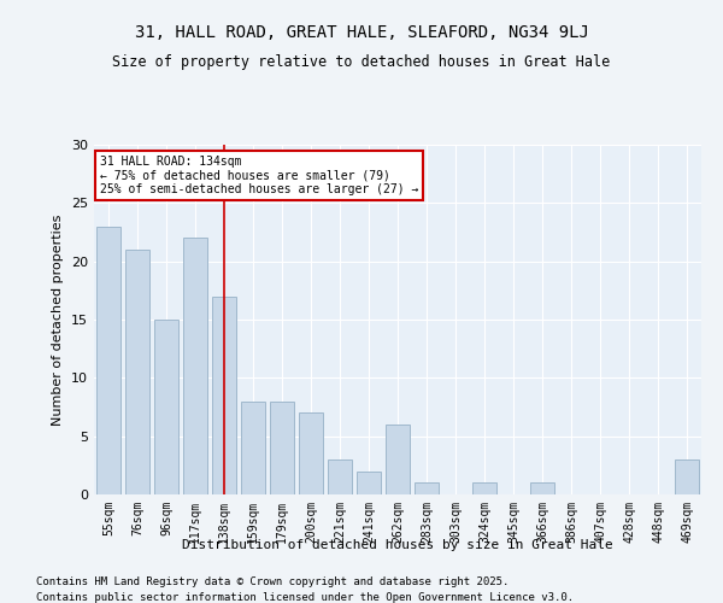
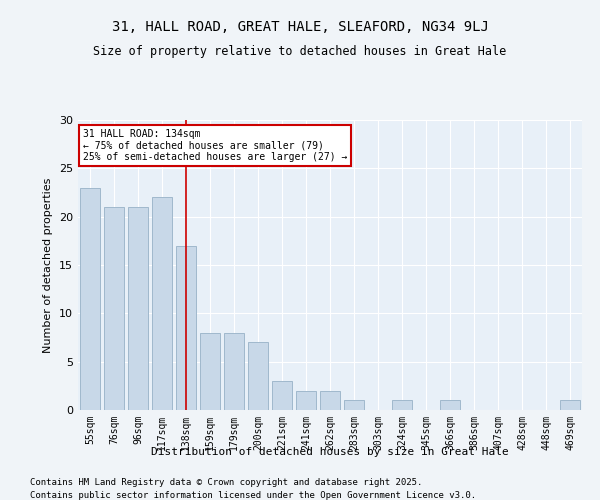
96sqm: 15 -> 21
262sqm: 6 -> 2
469sqm: 3 -> 1
